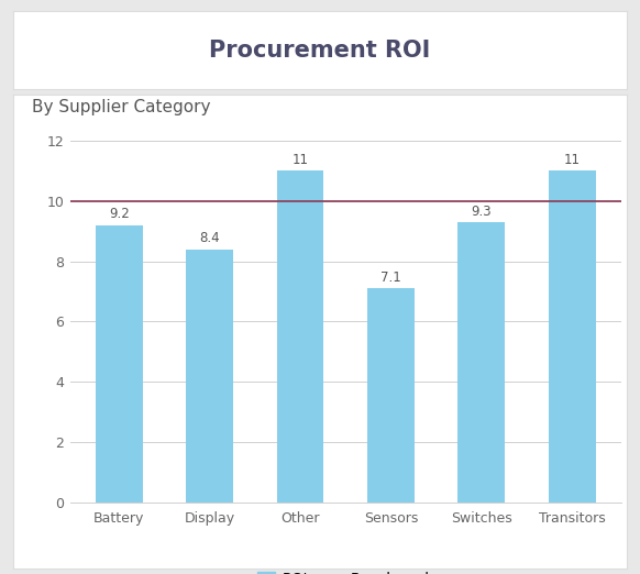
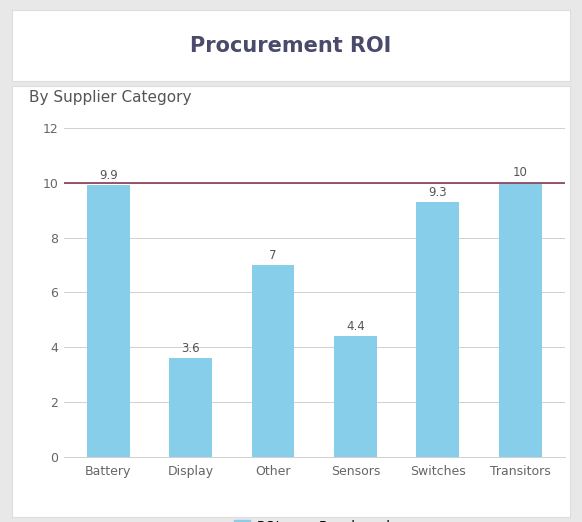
Battery: 9.2 -> 9.9
Display: 8.4 -> 3.6
Other: 11 -> 7
Sensors: 7.1 -> 4.4
Transitors: 11 -> 10
